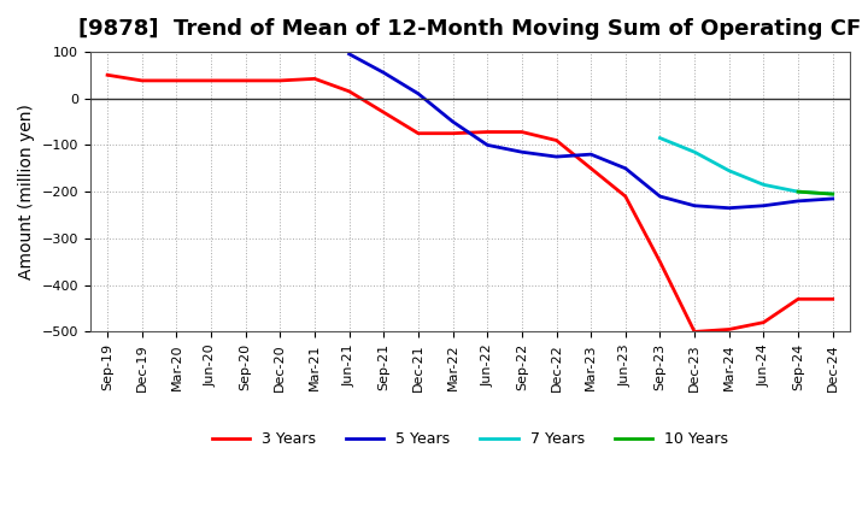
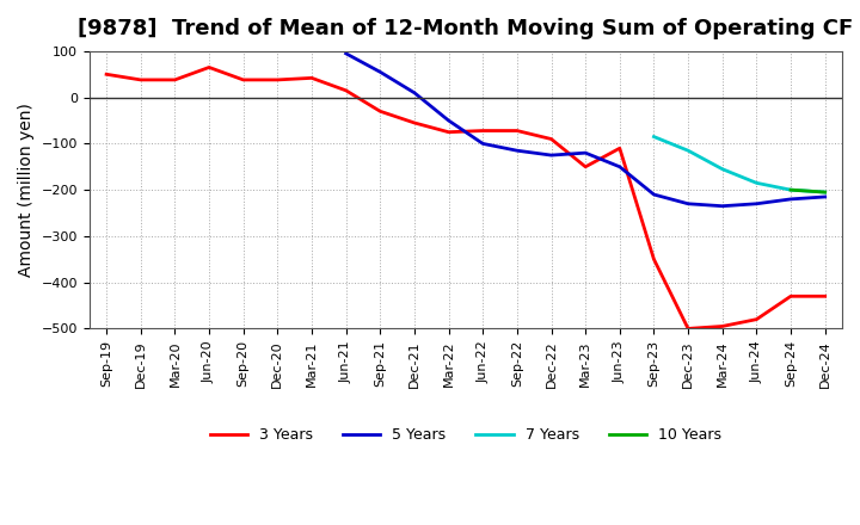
3 Years/Jun-20: 38 -> 65
3 Years/Dec-21: -75 -> -55
3 Years/Jun-23: -210 -> -110
